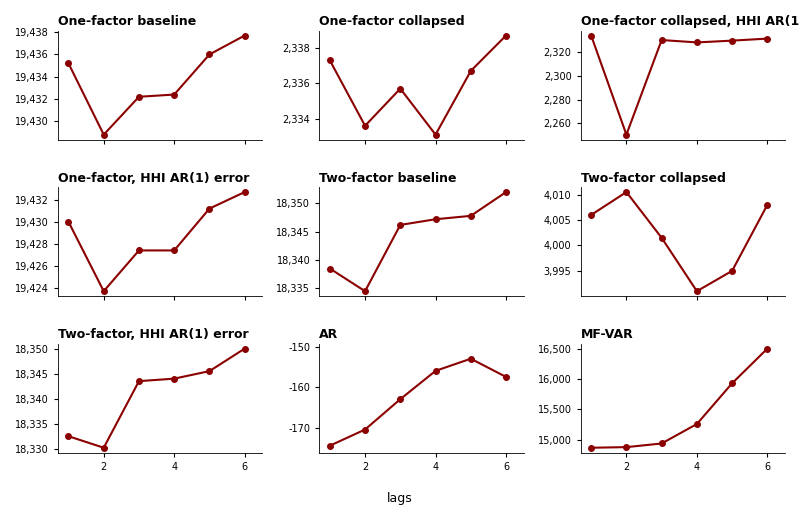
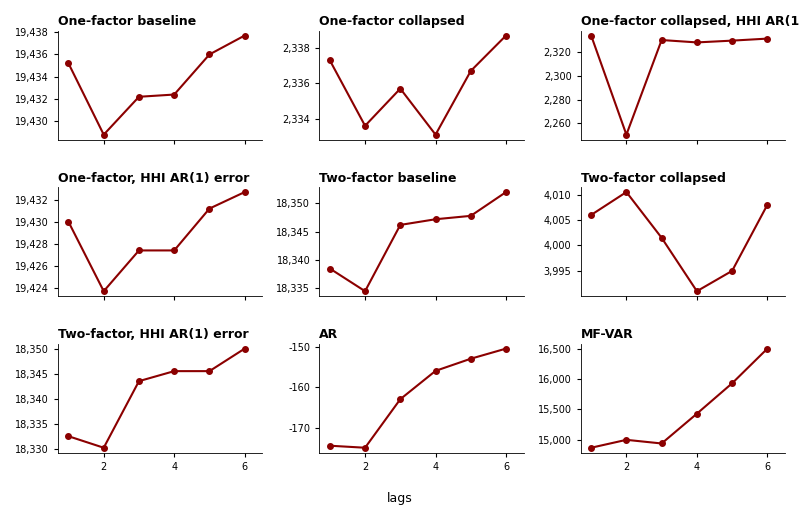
Two-factor, HHI AR(1) error/4: 18,344.0 -> 18,345.5
AR/2: -170.5 -> -175.0
AR/6: -157.5 -> -150.5
MF-VAR/2: 14,880 -> 15,000
MF-VAR/4: 15,260 -> 15,430
